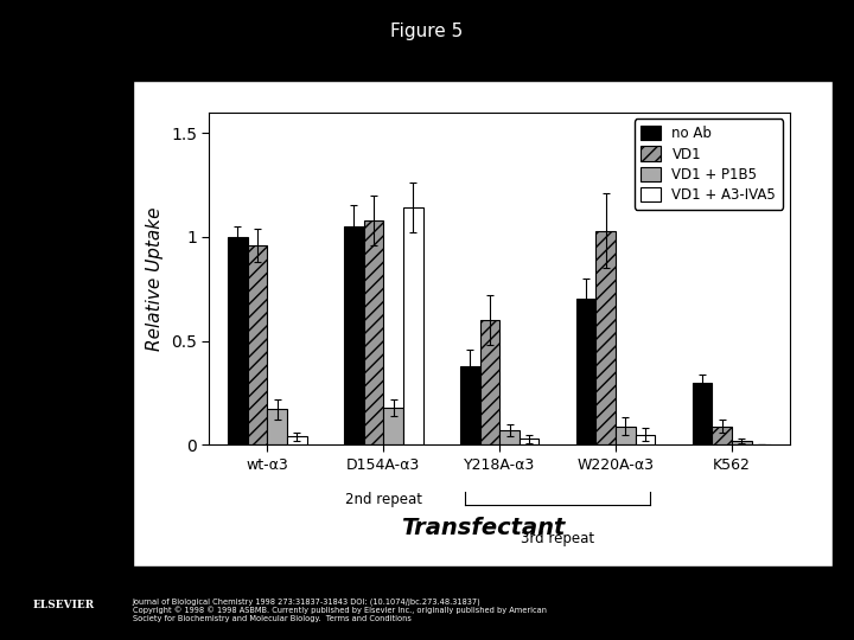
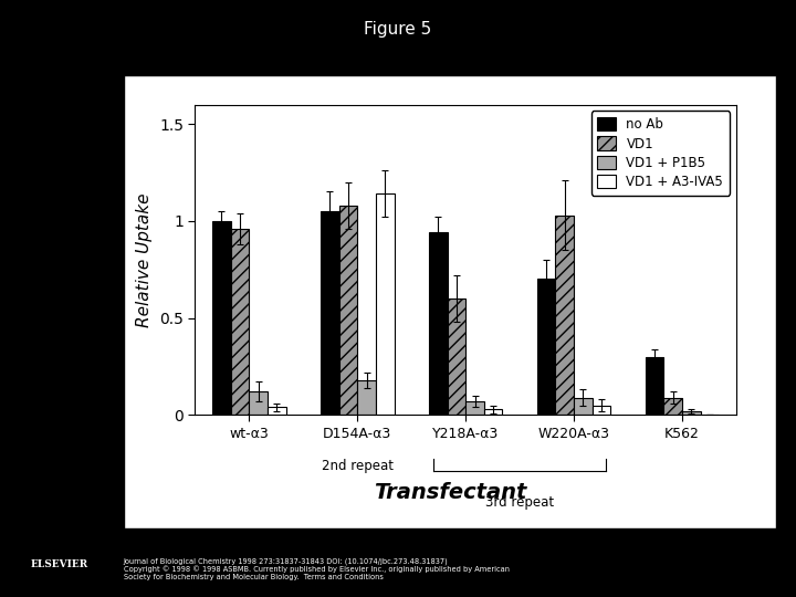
VD1 + P1B5/wt-α3: 0.17 -> 0.12
no Ab/Y218A-α3: 0.38 -> 0.94
